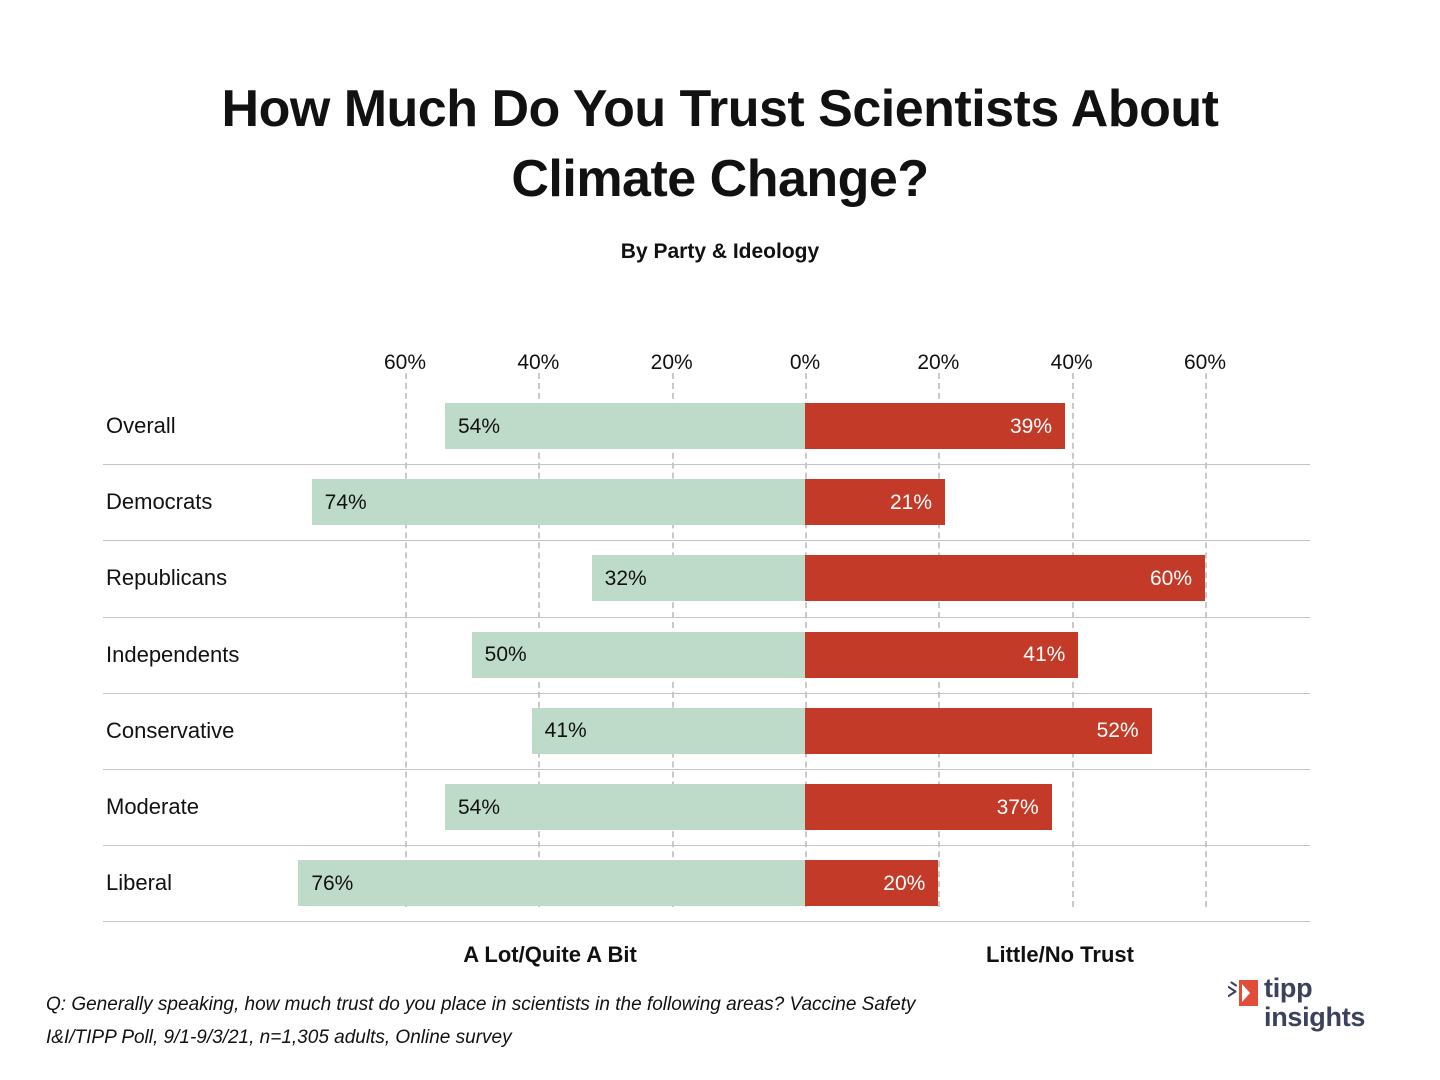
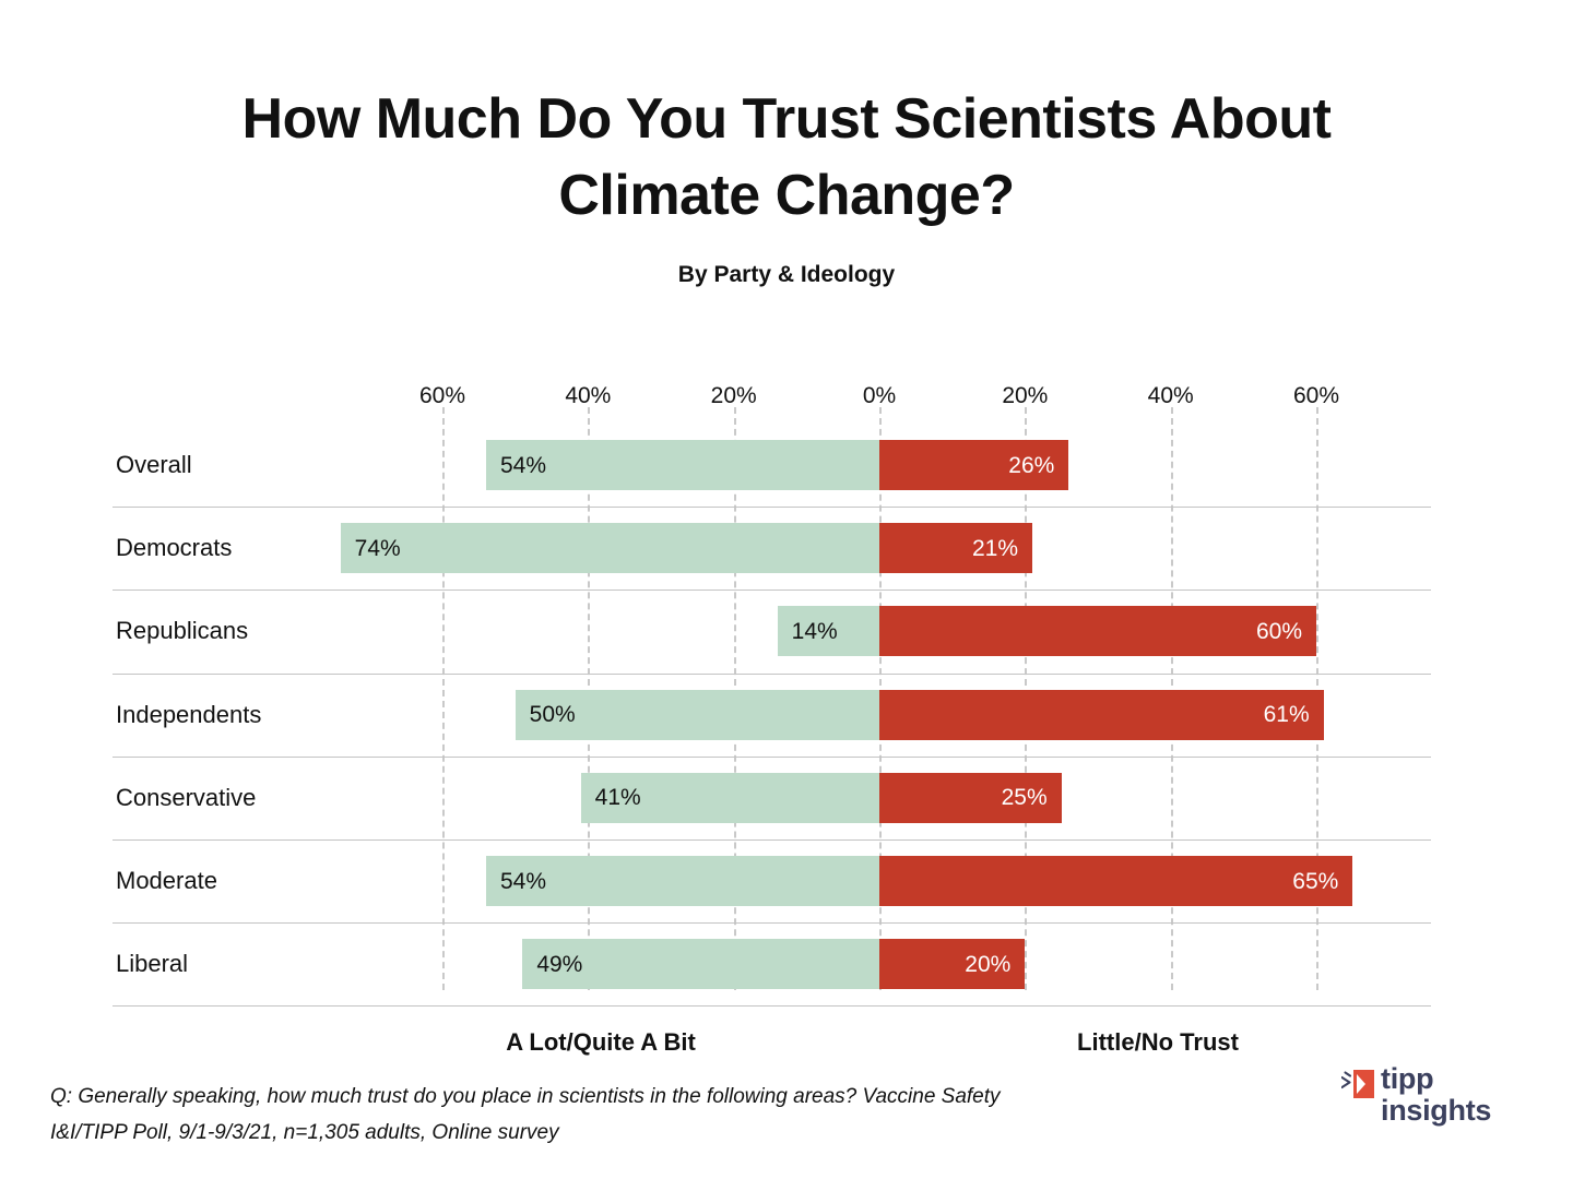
Little/No Trust/Overall: 39% -> 26%
A Lot/Quite A Bit/Republicans: 32% -> 14%
Little/No Trust/Independents: 41% -> 61%
Little/No Trust/Conservative: 52% -> 25%
Little/No Trust/Moderate: 37% -> 65%
A Lot/Quite A Bit/Liberal: 76% -> 49%
